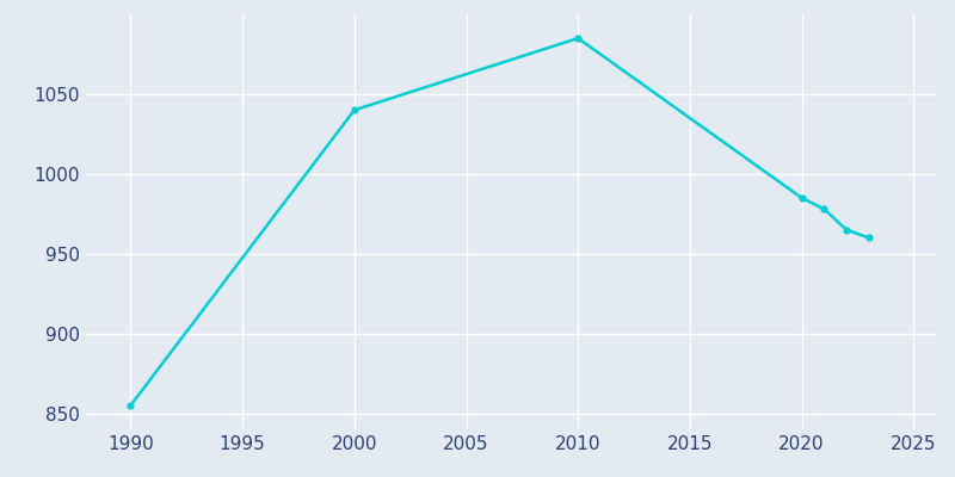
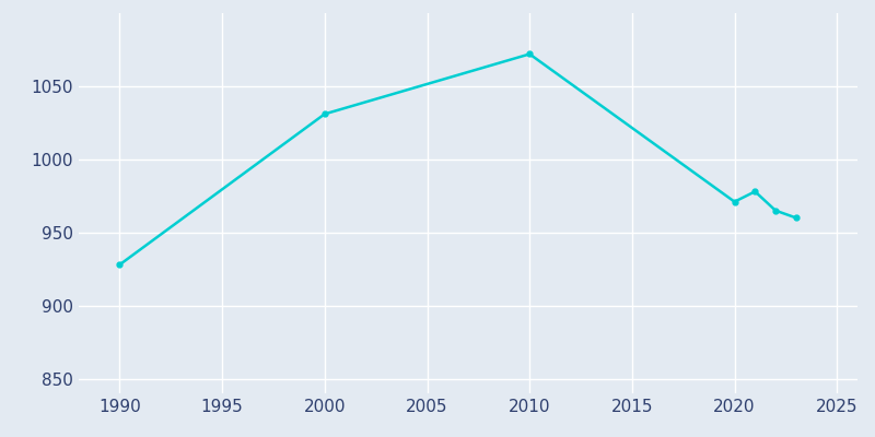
1990: 855 -> 928
2000: 1040 -> 1031
2010: 1085 -> 1072
2020: 985 -> 971
